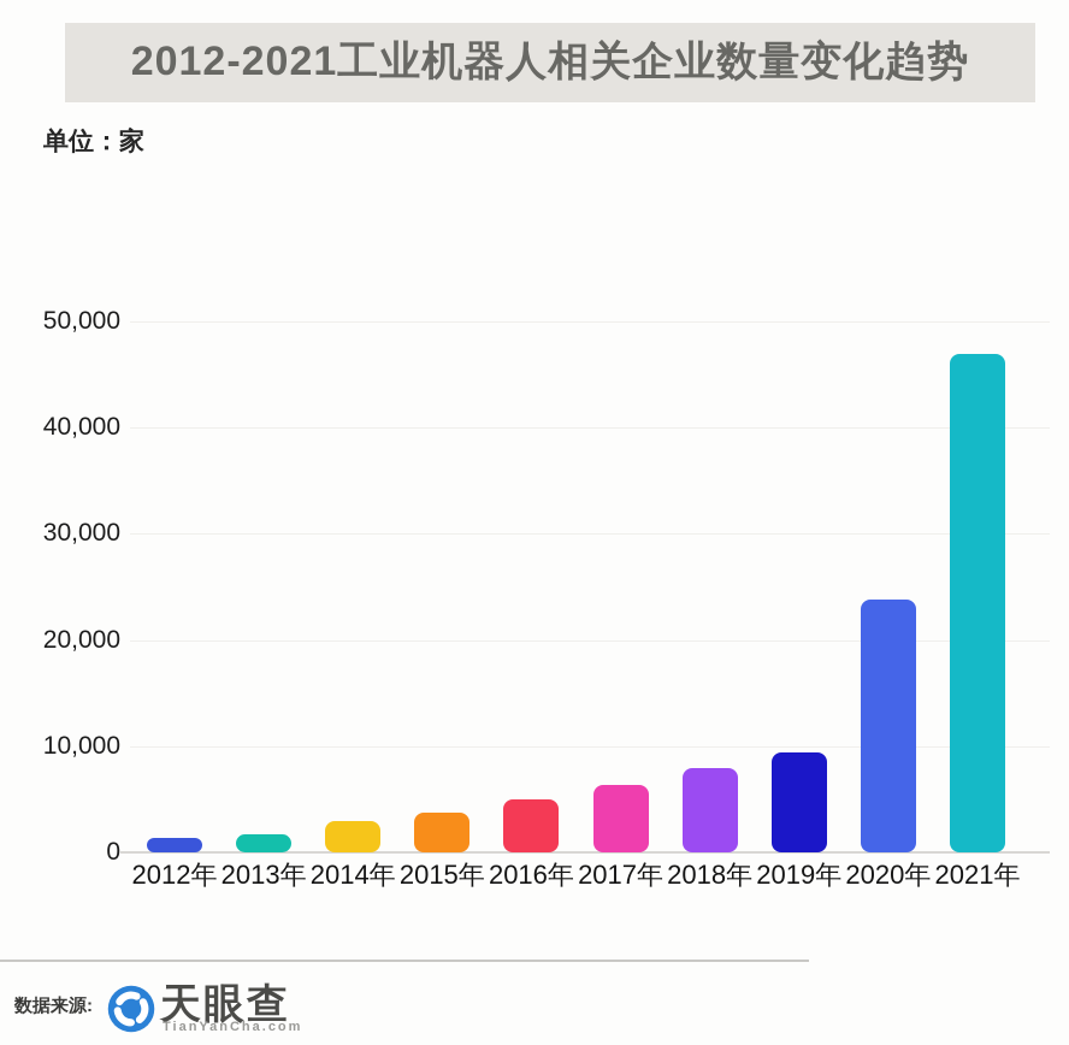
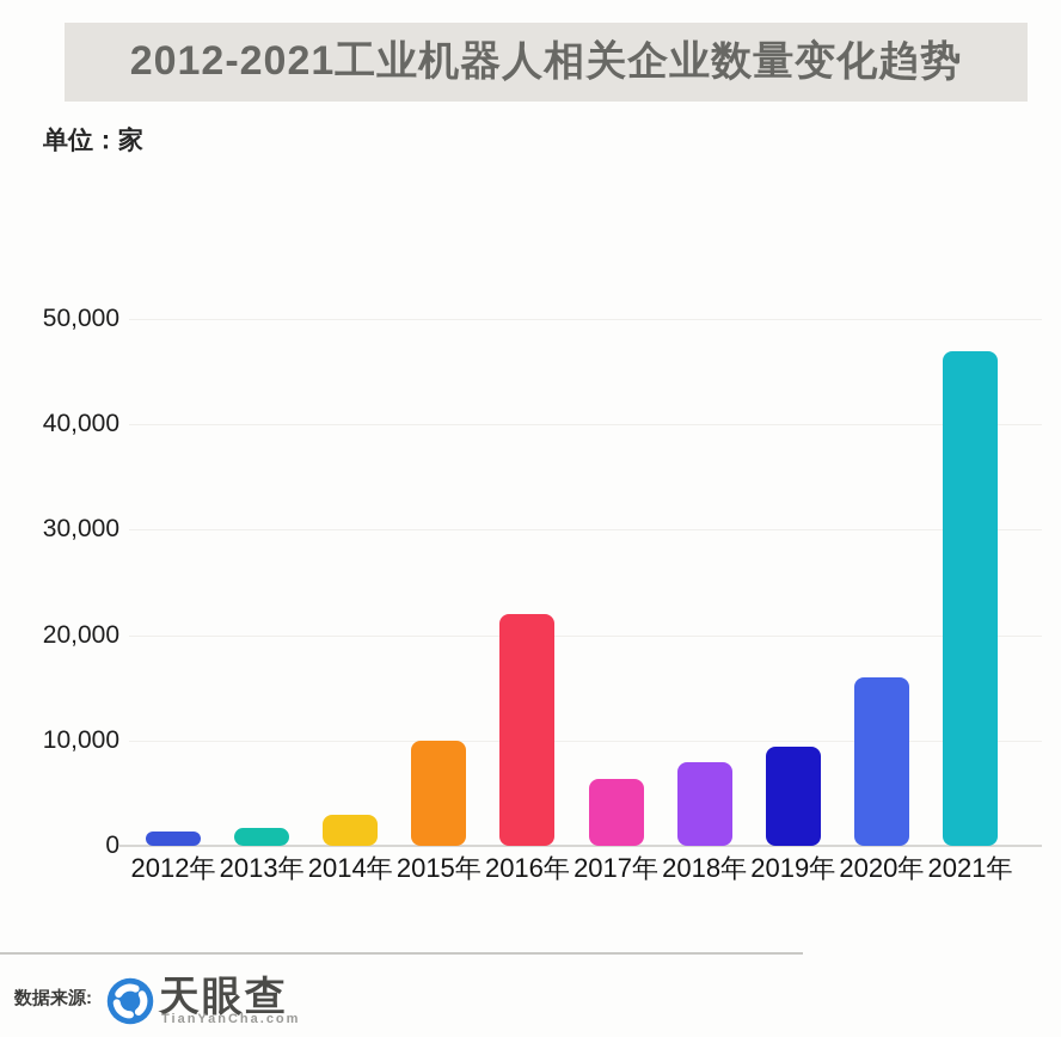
2015年: 4000 -> 10000
2016年: 5000 -> 22000
2020年: 24000 -> 16000
